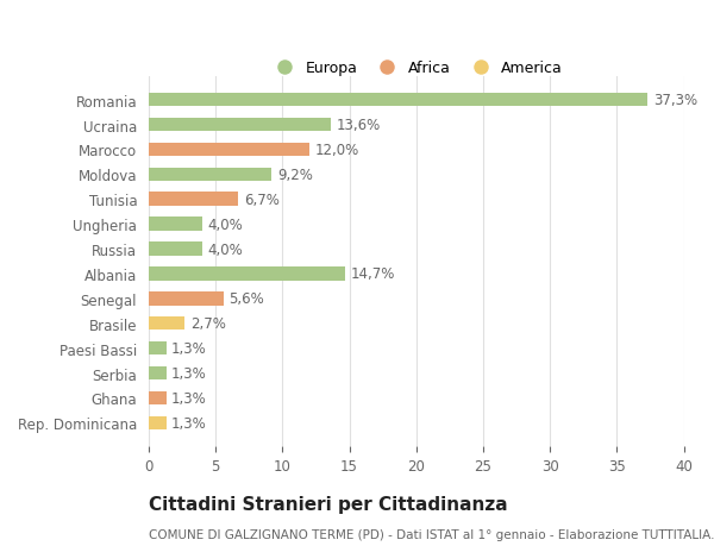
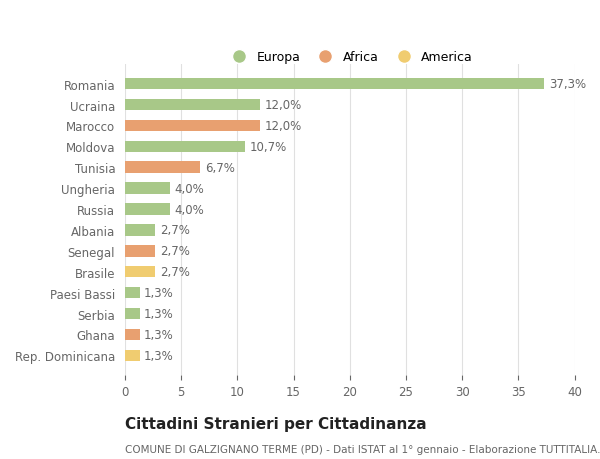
Ucraina: 13,6% -> 12,0%
Moldova: 9,2% -> 10,7%
Albania: 14,7% -> 2,7%
Senegal: 5,6% -> 2,7%
